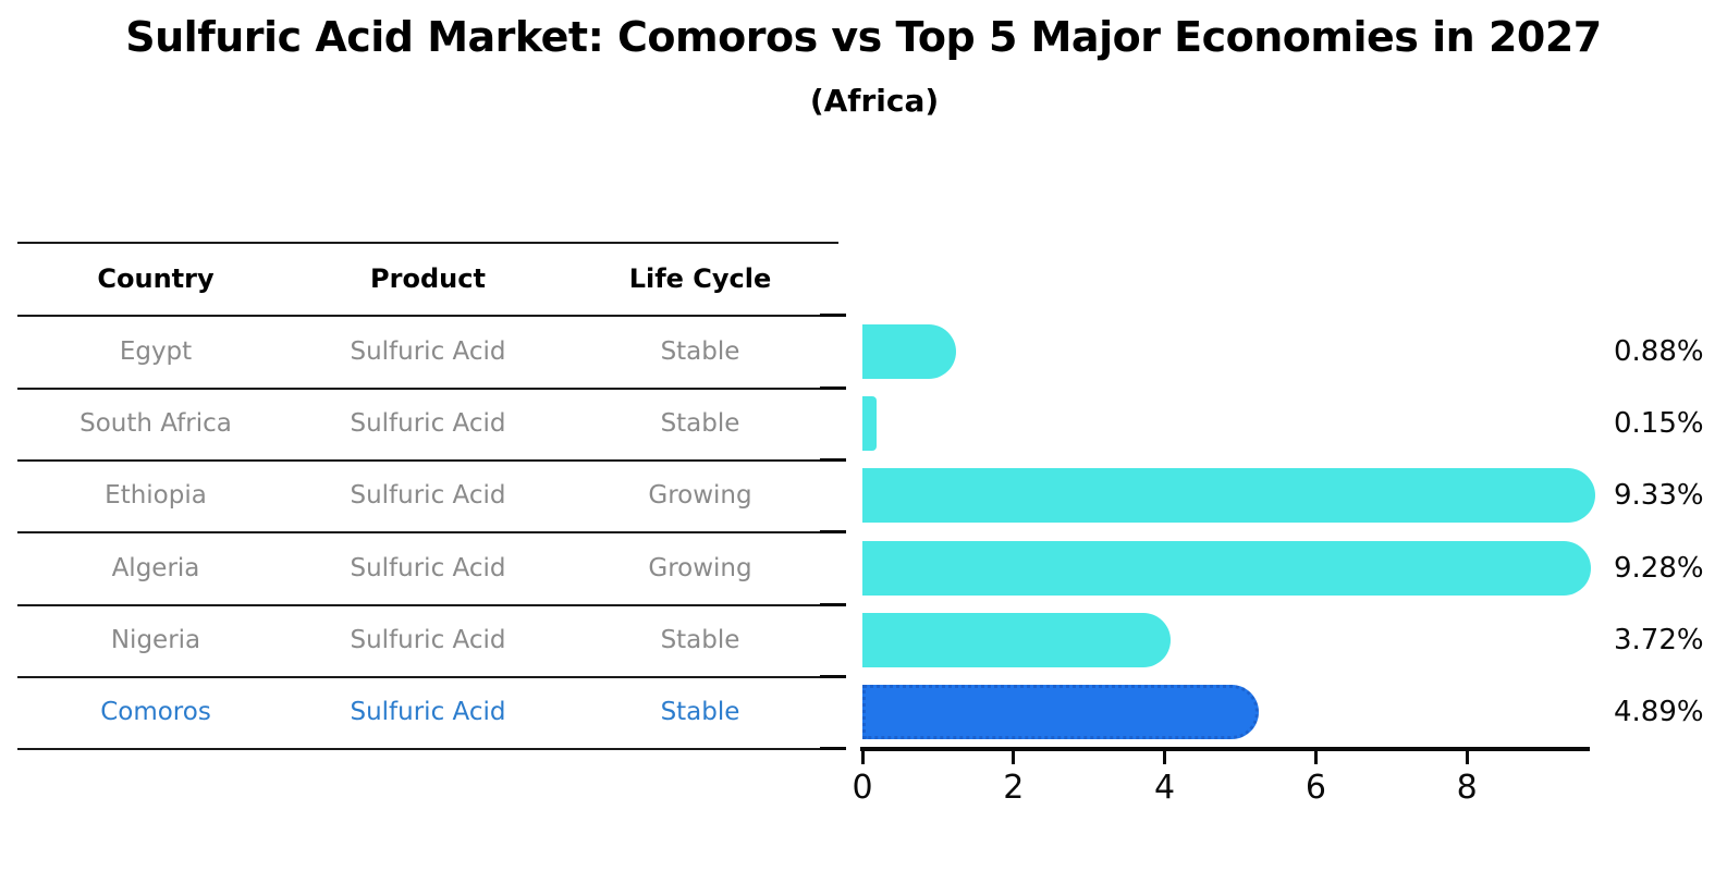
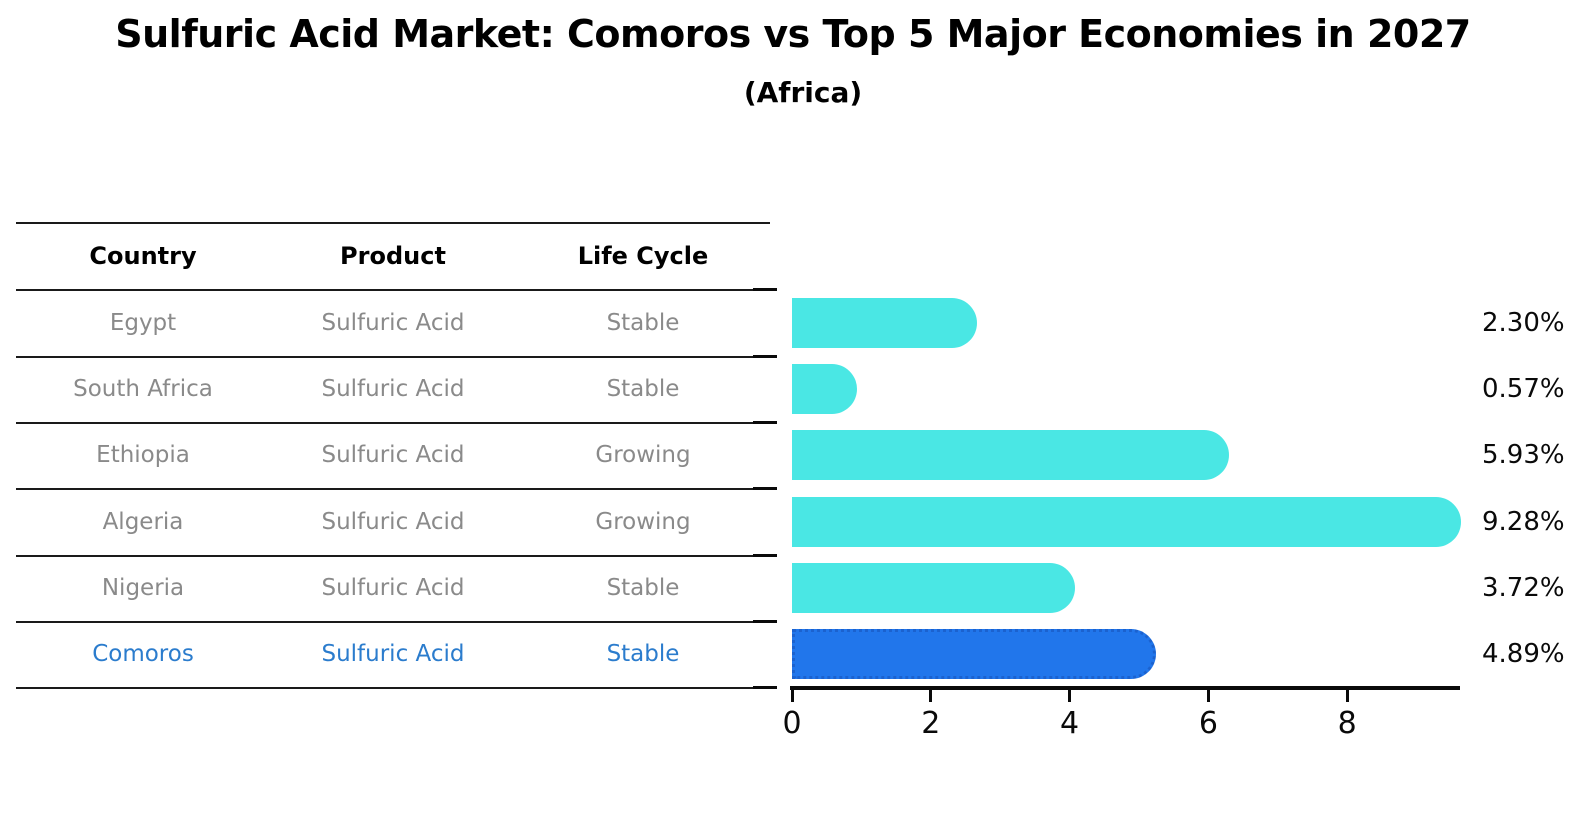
Egypt: 0.88% -> 2.30%
South Africa: 0.15% -> 0.57%
Ethiopia: 9.33% -> 5.93%
